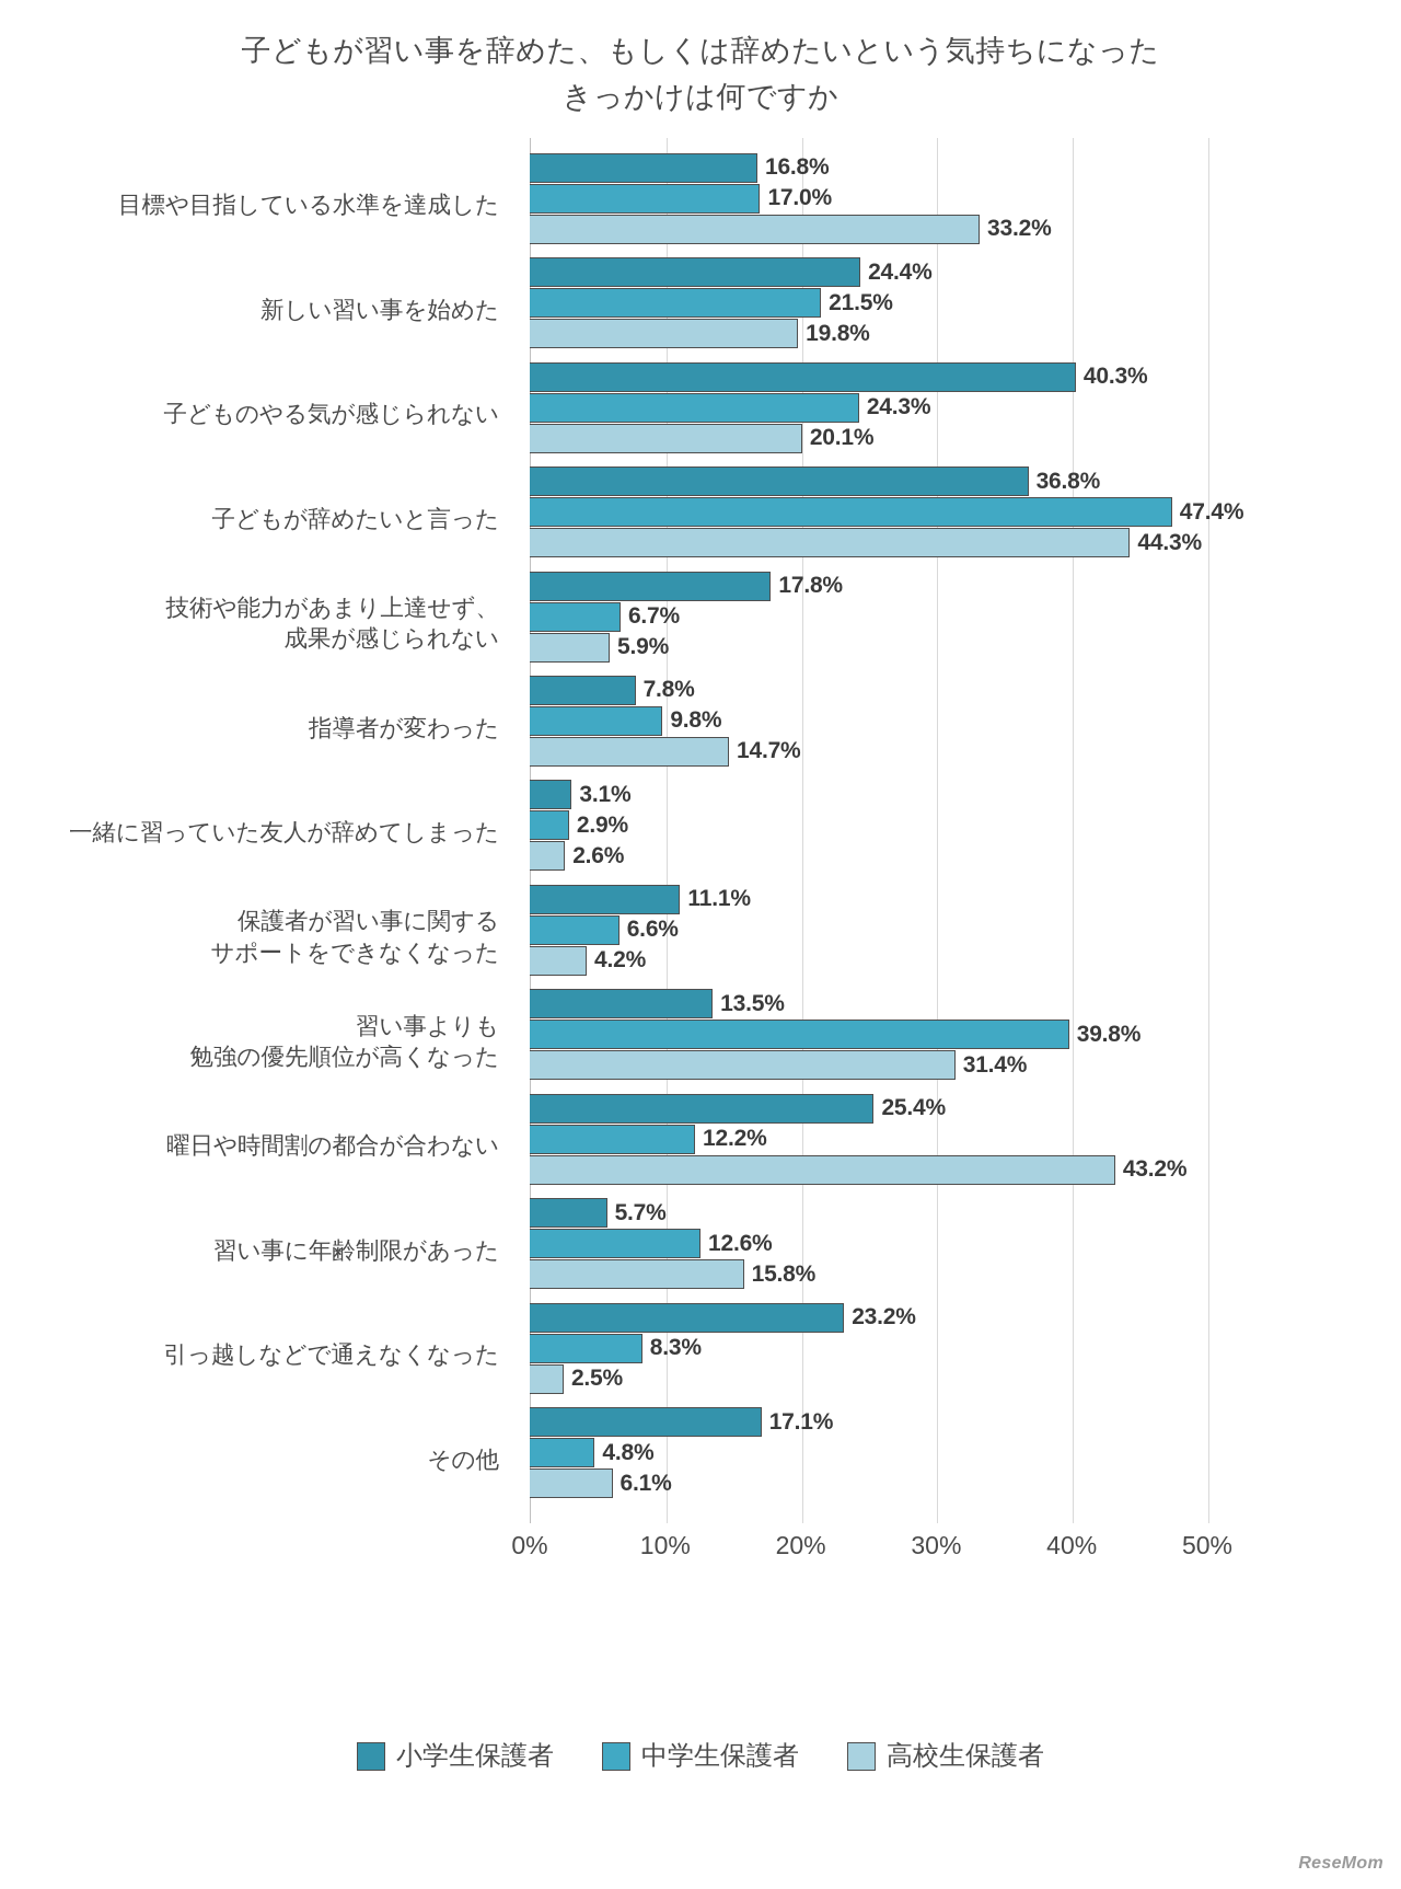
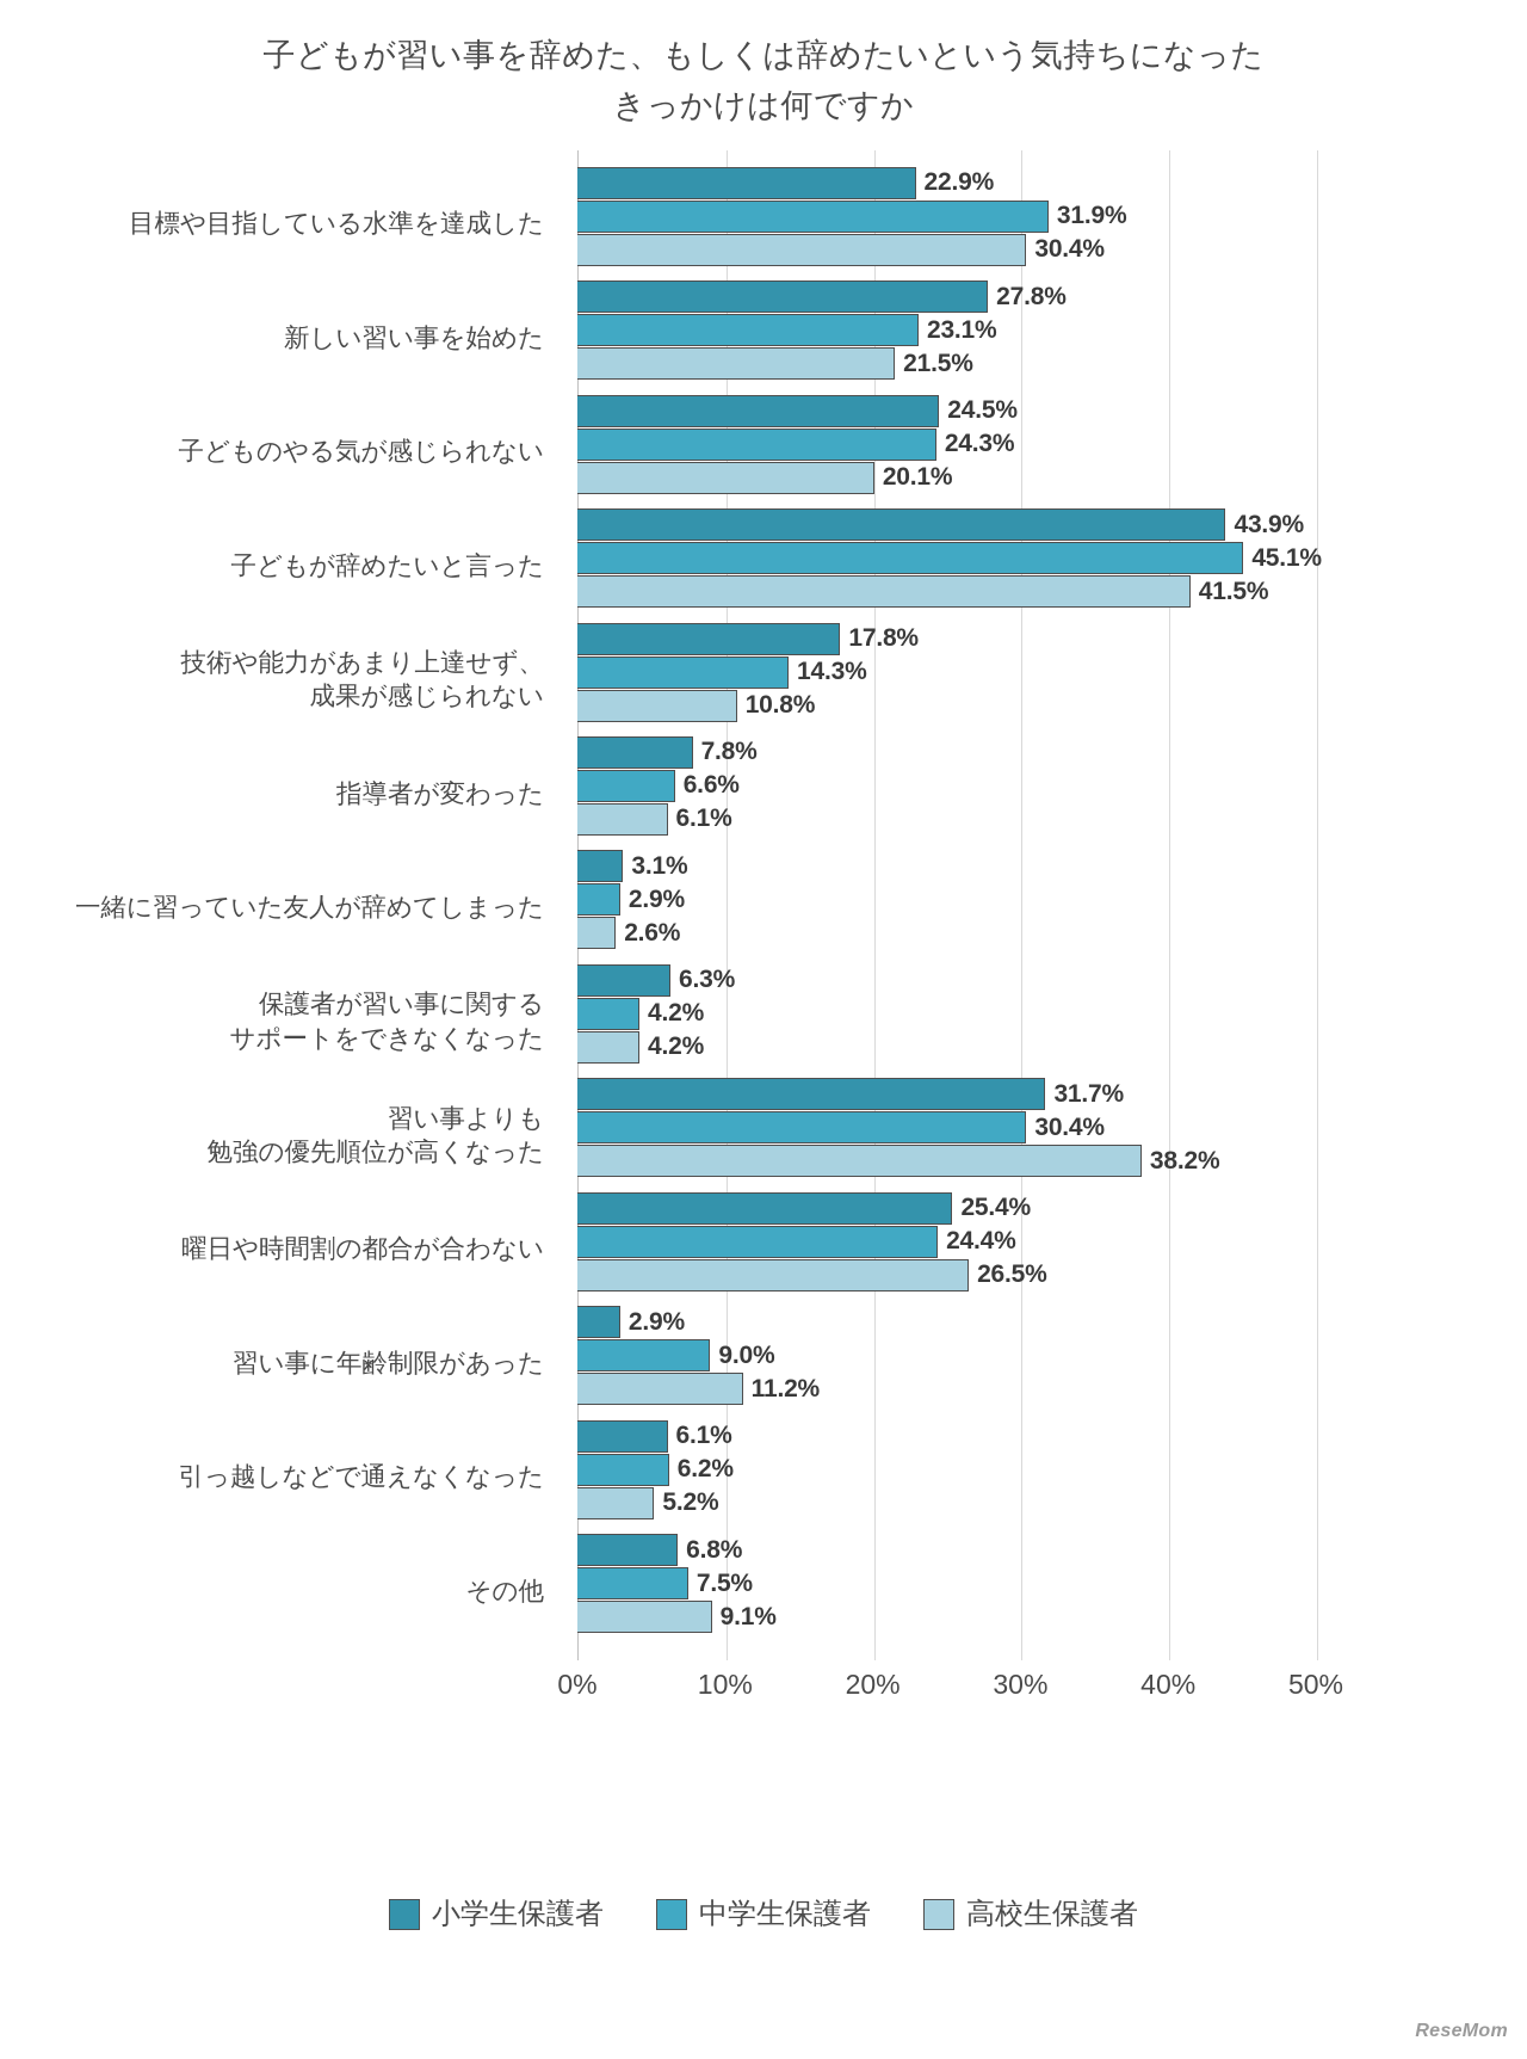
小学生保護者/目標や目指している水準を達成した: 16.8% -> 22.9%
中学生保護者/目標や目指している水準を達成した: 17.0% -> 31.9%
高校生保護者/目標や目指している水準を達成した: 33.2% -> 30.4%
小学生保護者/新しい習い事を始めた: 24.4% -> 27.8%
中学生保護者/新しい習い事を始めた: 21.5% -> 23.1%
高校生保護者/新しい習い事を始めた: 19.8% -> 21.5%
小学生保護者/子どものやる気が感じられない: 40.3% -> 24.5%
小学生保護者/子どもが辞めたいと言った: 36.8% -> 43.9%
中学生保護者/子どもが辞めたいと言った: 47.4% -> 45.1%
高校生保護者/子どもが辞めたいと言った: 44.3% -> 41.5%
中学生保護者/技術や能力があまり上達せず、成果が感じられない: 6.7% -> 14.3%
高校生保護者/技術や能力があまり上達せず、成果が感じられない: 5.9% -> 10.8%
中学生保護者/指導者が変わった: 9.8% -> 6.6%
高校生保護者/指導者が変わった: 14.7% -> 6.1%
小学生保護者/保護者が習い事に関するサポートをできなくなった: 11.1% -> 6.3%
中学生保護者/保護者が習い事に関するサポートをできなくなった: 6.6% -> 4.2%
小学生保護者/習い事よりも勉強の優先順位が高くなった: 13.5% -> 31.7%
中学生保護者/習い事よりも勉強の優先順位が高くなった: 39.8% -> 30.4%
高校生保護者/習い事よりも勉強の優先順位が高くなった: 31.4% -> 38.2%
中学生保護者/曜日や時間割の都合が合わない: 12.2% -> 24.4%
高校生保護者/曜日や時間割の都合が合わない: 43.2% -> 26.5%
小学生保護者/習い事に年齢制限があった: 5.7% -> 2.9%
中学生保護者/習い事に年齢制限があった: 12.6% -> 9.0%
高校生保護者/習い事に年齢制限があった: 15.8% -> 11.2%
小学生保護者/引っ越しなどで通えなくなった: 23.2% -> 6.1%
中学生保護者/引っ越しなどで通えなくなった: 8.3% -> 6.2%
高校生保護者/引っ越しなどで通えなくなった: 2.5% -> 5.2%
小学生保護者/その他: 17.1% -> 6.8%
中学生保護者/その他: 4.8% -> 7.5%
高校生保護者/その他: 6.1% -> 9.1%
